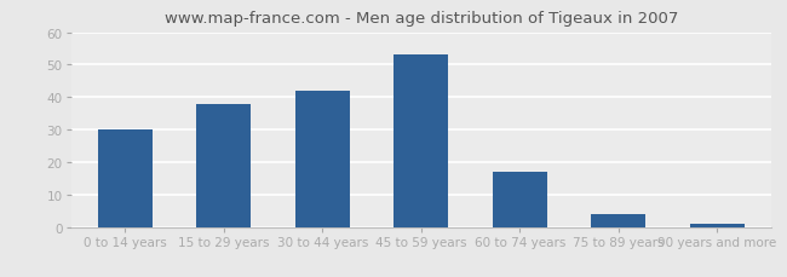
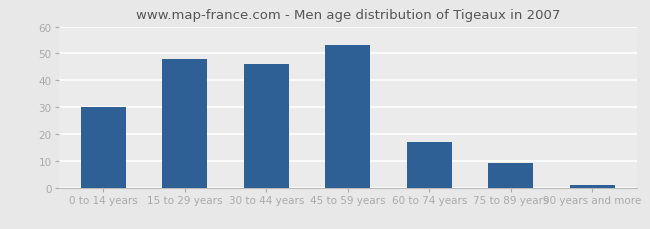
15 to 29 years: 38 -> 48
30 to 44 years: 42 -> 46
75 to 89 years: 4 -> 9
